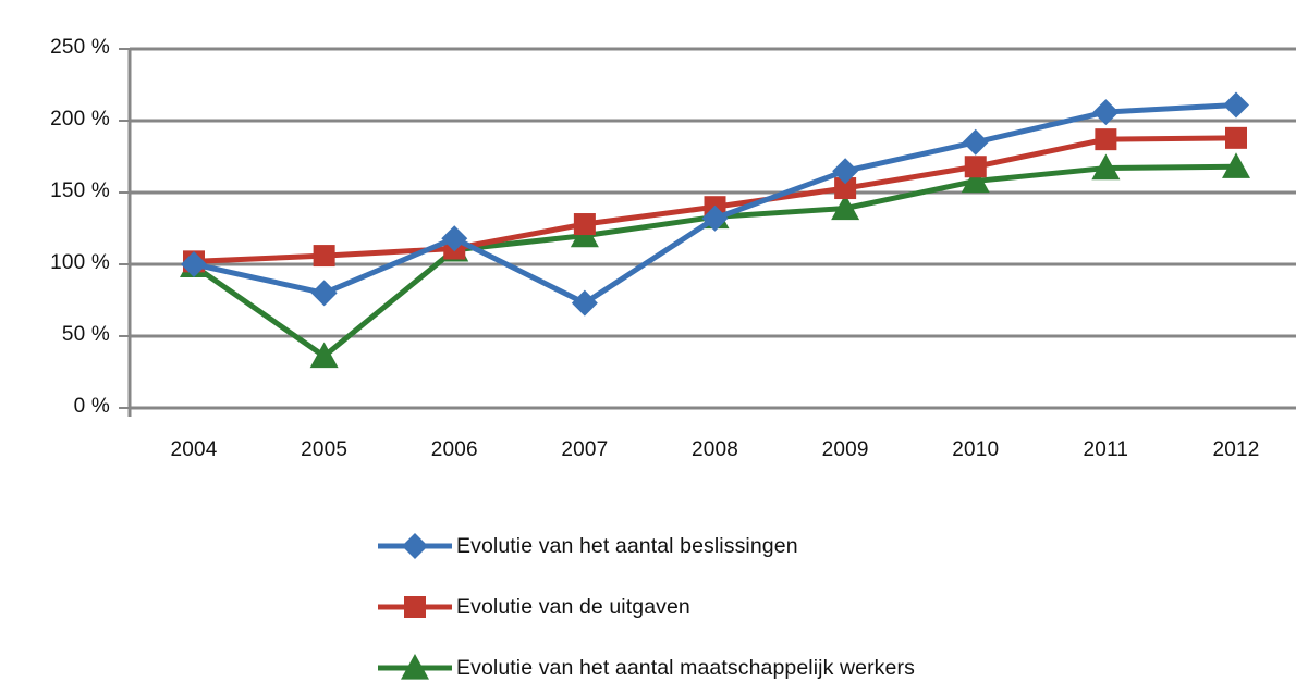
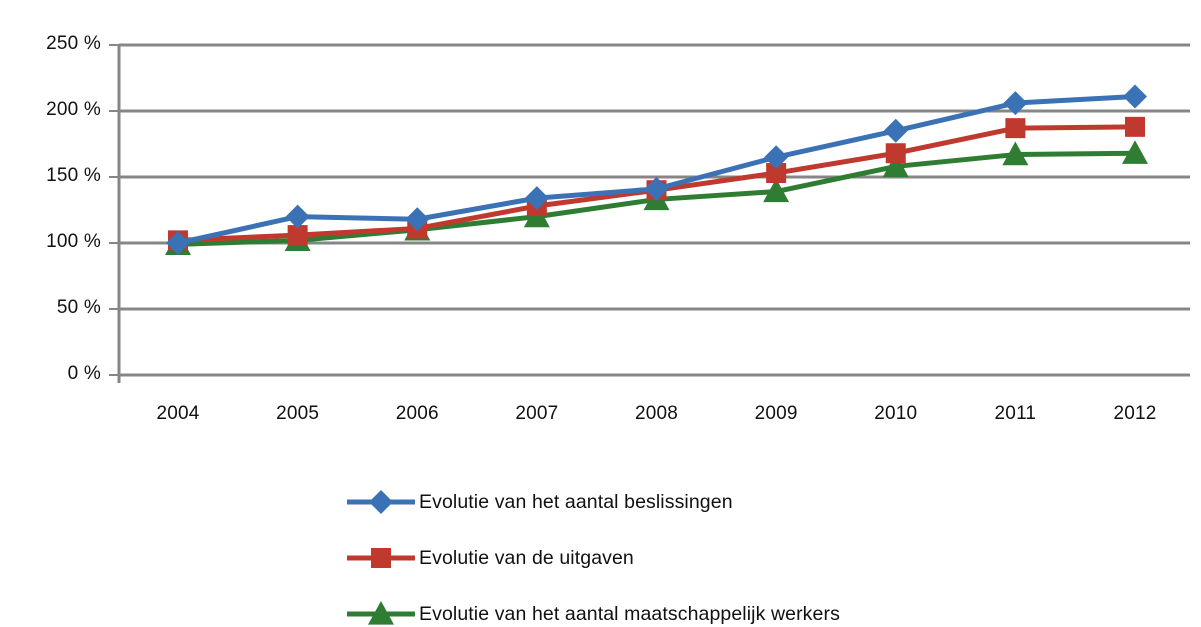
Evolutie van het aantal beslissingen/2005: 80% -> 120%
Evolutie van het aantal maatschappelijk werkers/2005: 36% -> 102%
Evolutie van het aantal beslissingen/2007: 73% -> 134%
Evolutie van het aantal beslissingen/2008: 132% -> 141%
